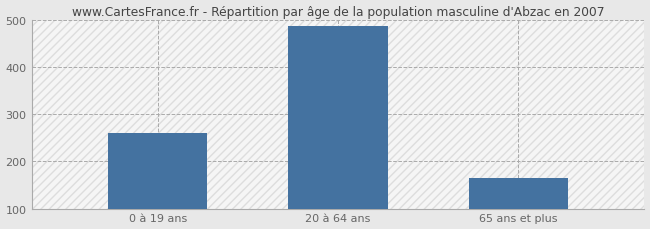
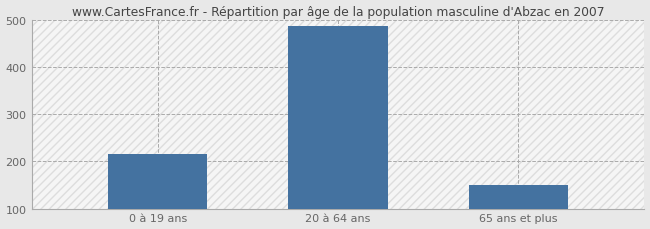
0 à 19 ans: 260 -> 215
65 ans et plus: 165 -> 150
